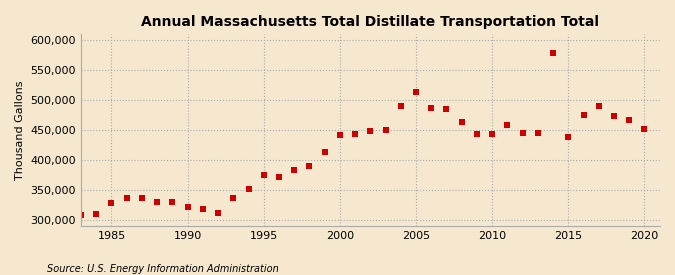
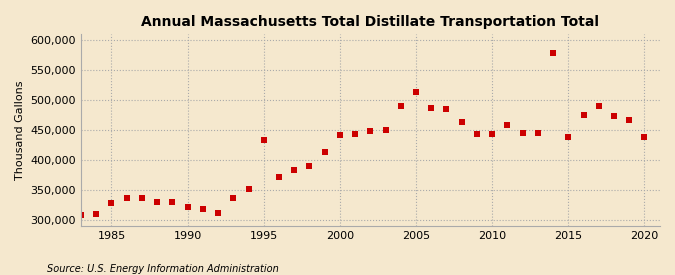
1995: 375,000 -> 434,000
2020: 452,000 -> 438,000
